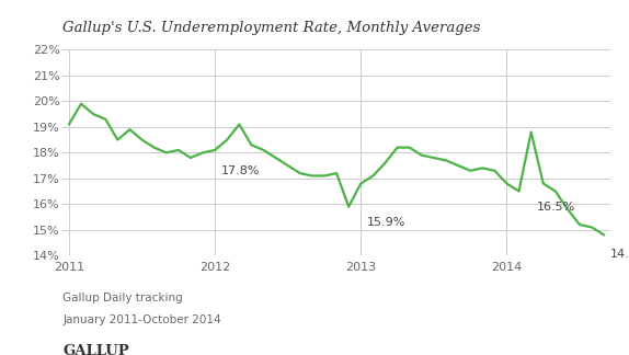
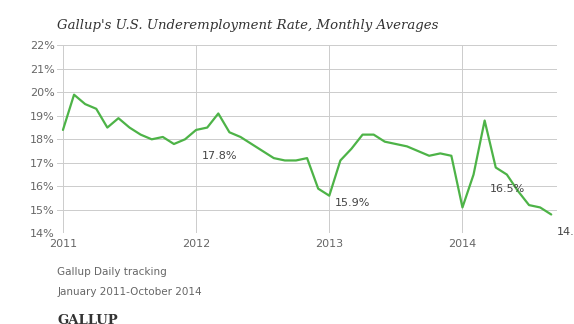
2011: 19.1% -> 18.4%
2012: 18.1% -> 18.4%
2013: 16.8% -> 15.6%
2014: 16.8% -> 15.1%
